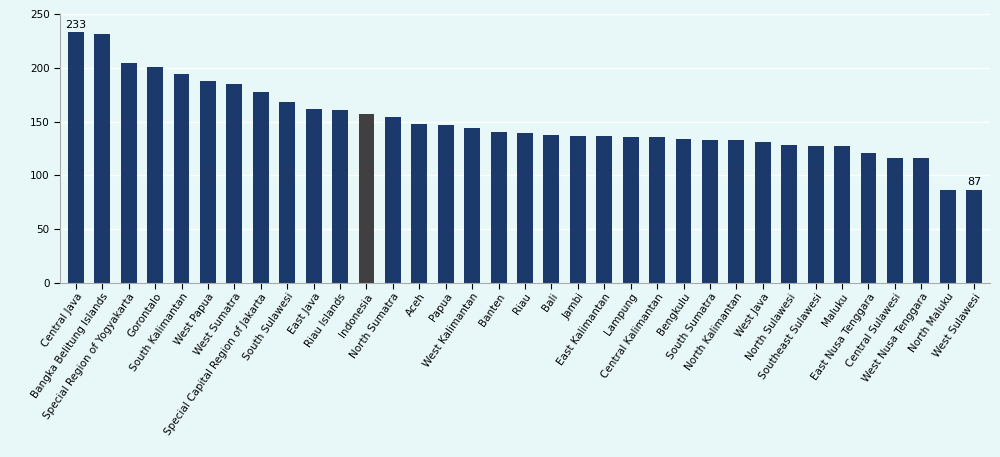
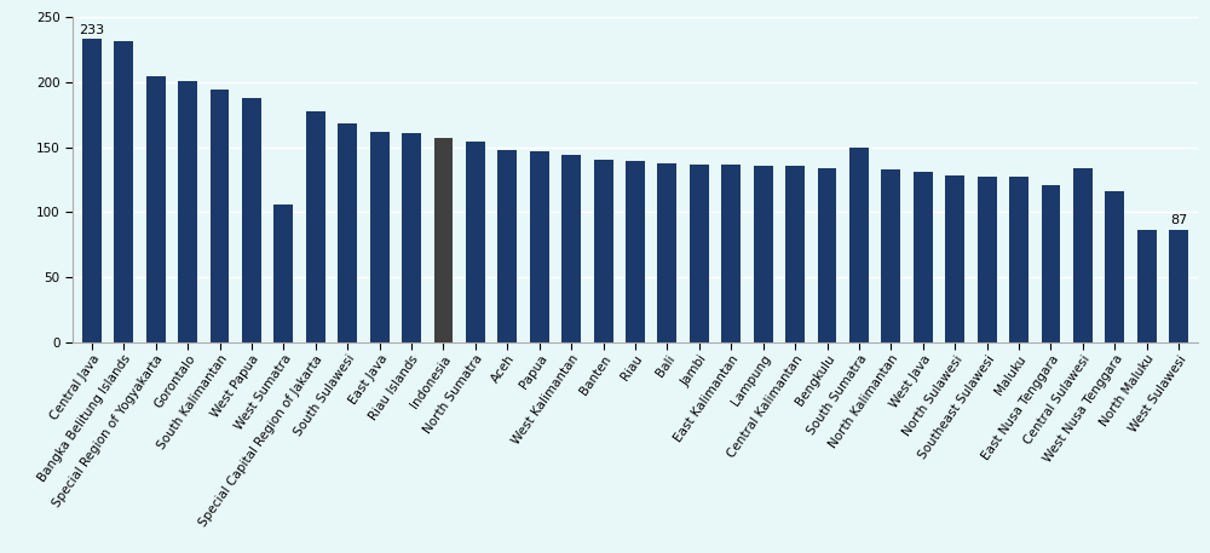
West Sumatra: 185 -> 106
South Sumatra: 133 -> 150
Central Sulawesi: 116 -> 134
